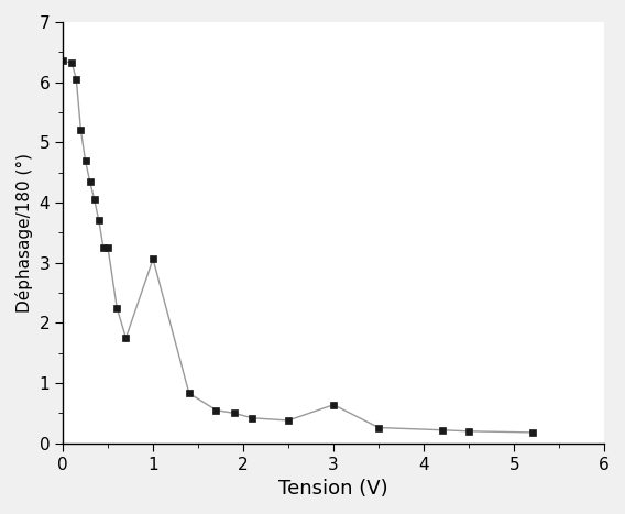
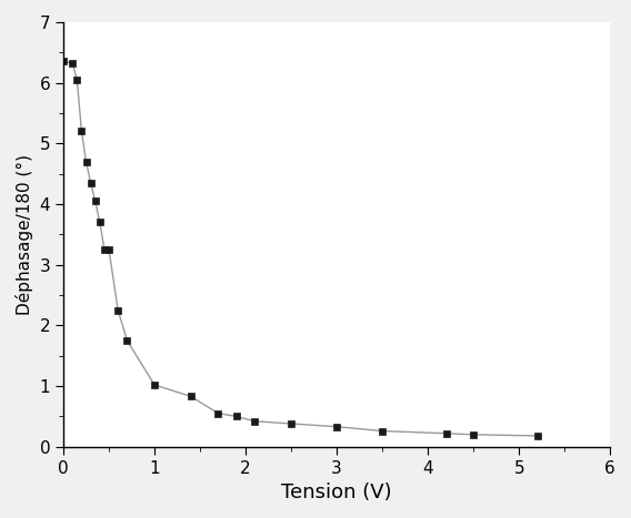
1: 3.06 -> 1.02
3: 0.64 -> 0.33
